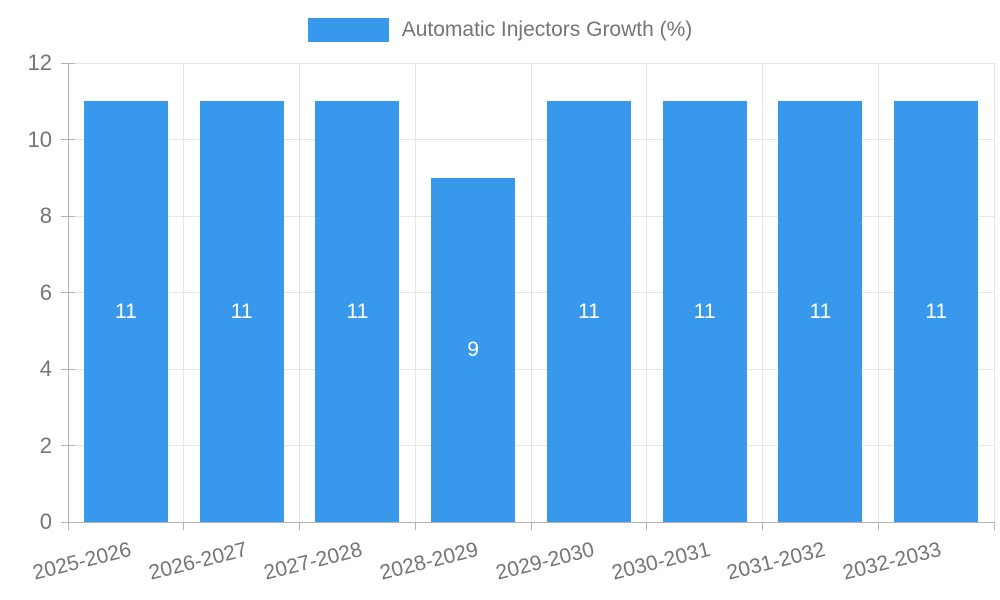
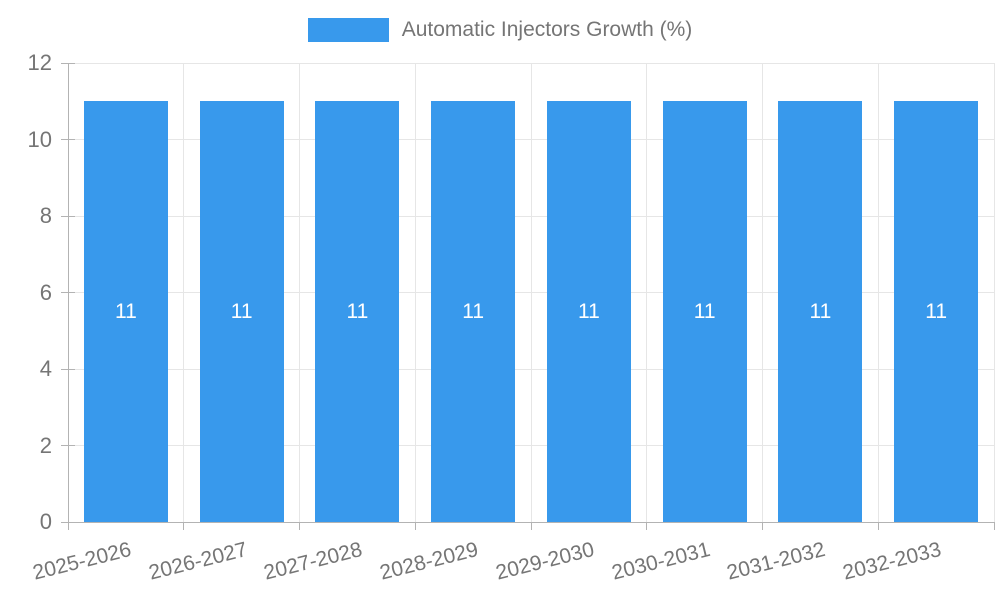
2028-2029: 9 -> 11
